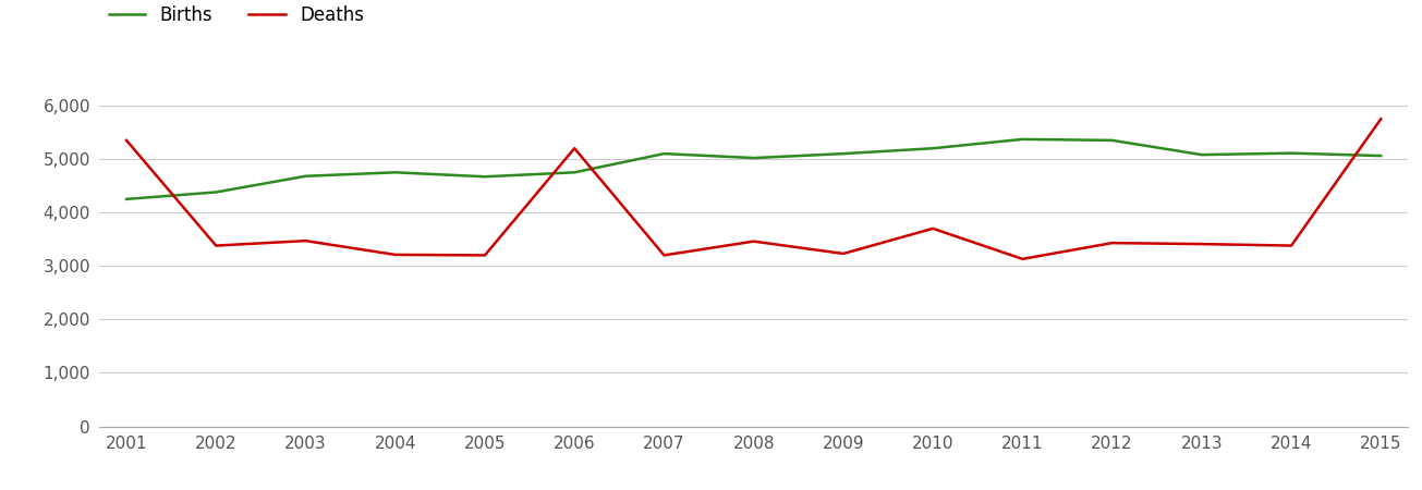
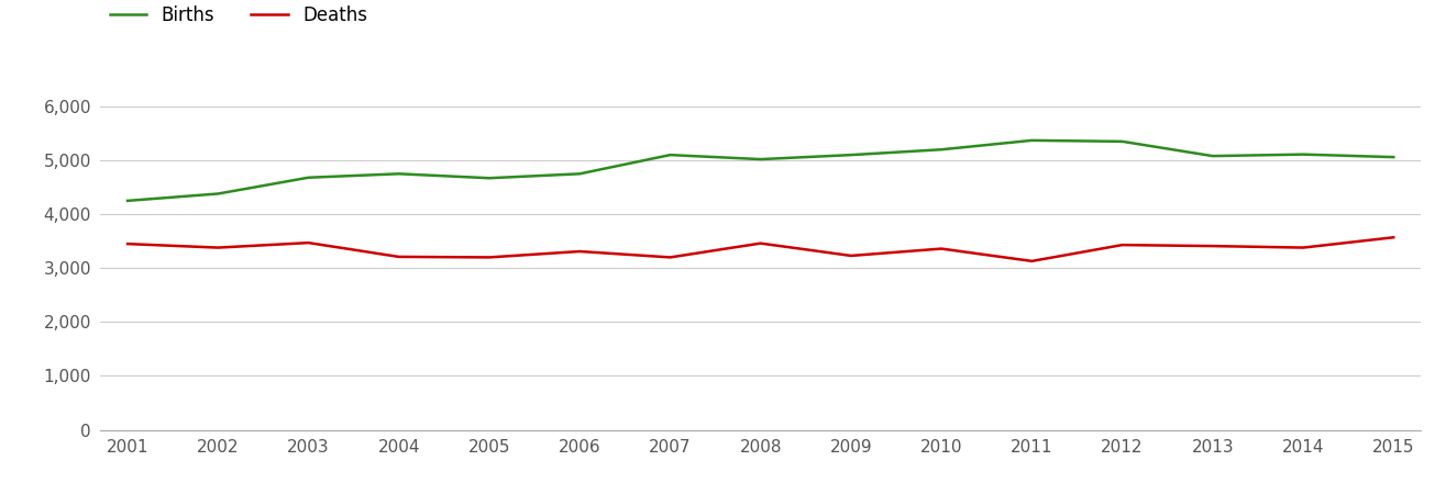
Deaths/2001: 5,350 -> 3,450
Deaths/2006: 5,200 -> 3,310
Deaths/2010: 3,700 -> 3,360
Deaths/2015: 5,750 -> 3,570
